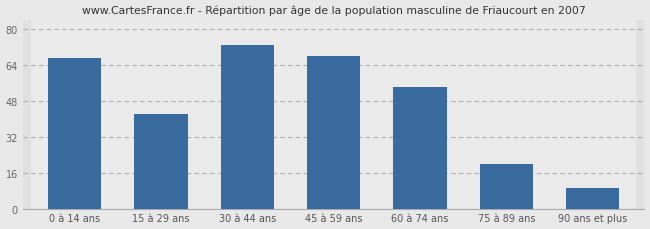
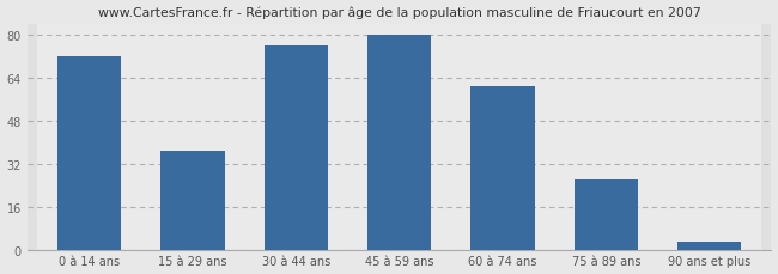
0 à 14 ans: 67 -> 72
15 à 29 ans: 42 -> 37
30 à 44 ans: 73 -> 76
45 à 59 ans: 68 -> 80
60 à 74 ans: 54 -> 61
75 à 89 ans: 20 -> 26
90 ans et plus: 9 -> 3
